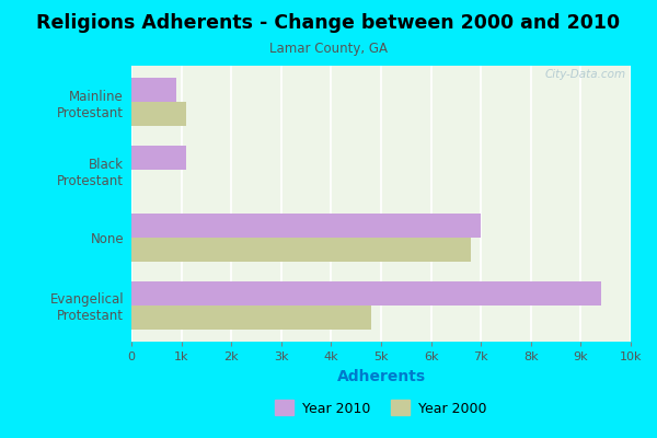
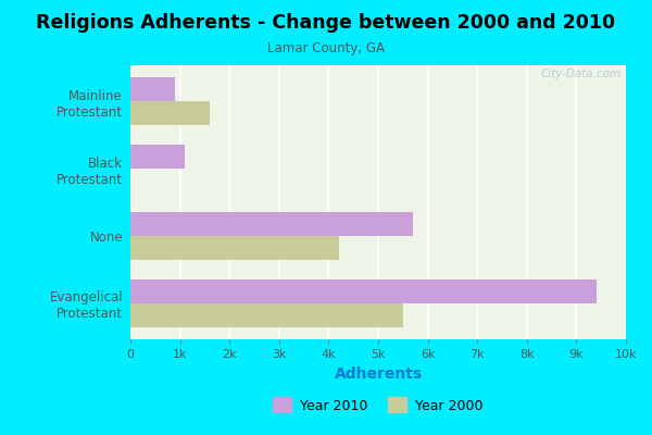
Year 2000/Mainline Protestant: 1.1k -> 1.6k
Year 2010/None: 7.0k -> 5.7k
Year 2000/None: 6.8k -> 4.2k
Year 2000/Evangelical Protestant: 4.8k -> 5.5k
